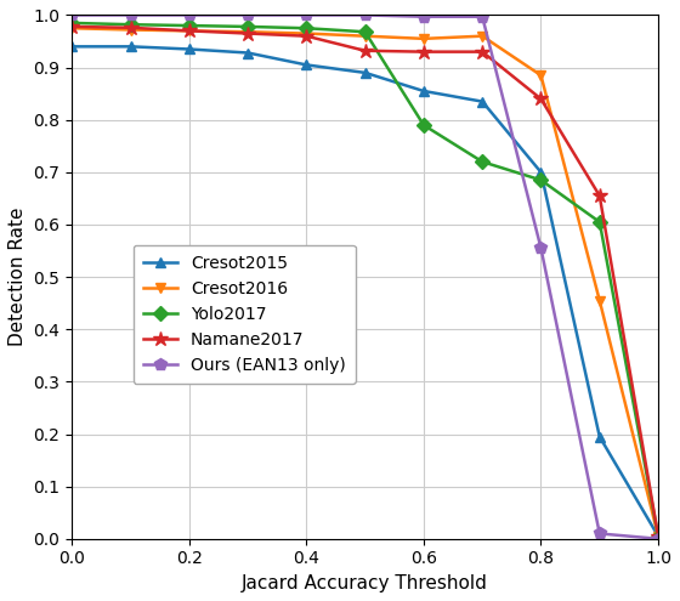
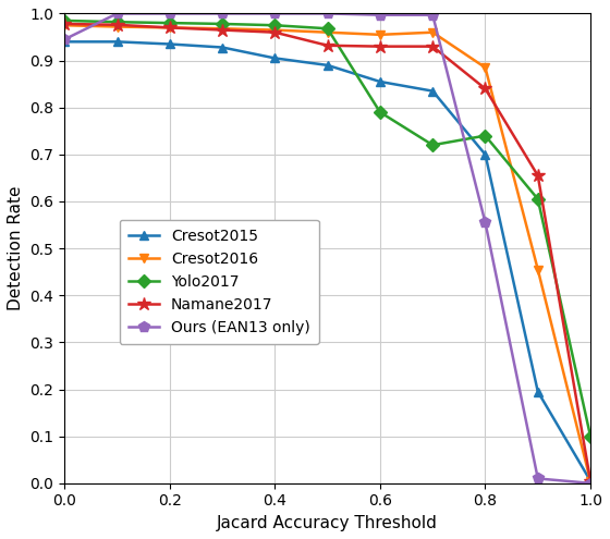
Ours (EAN13 only)/0.0: 1.000 -> 0.945
Yolo2017/0.8: 0.685 -> 0.740
Yolo2017/1.0: 0.005 -> 0.100
